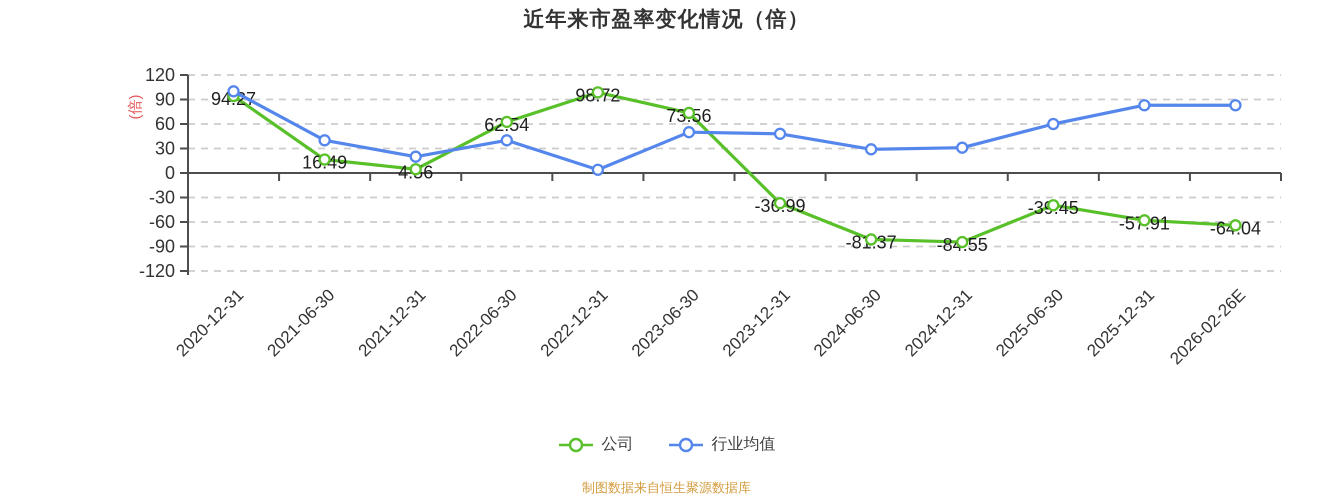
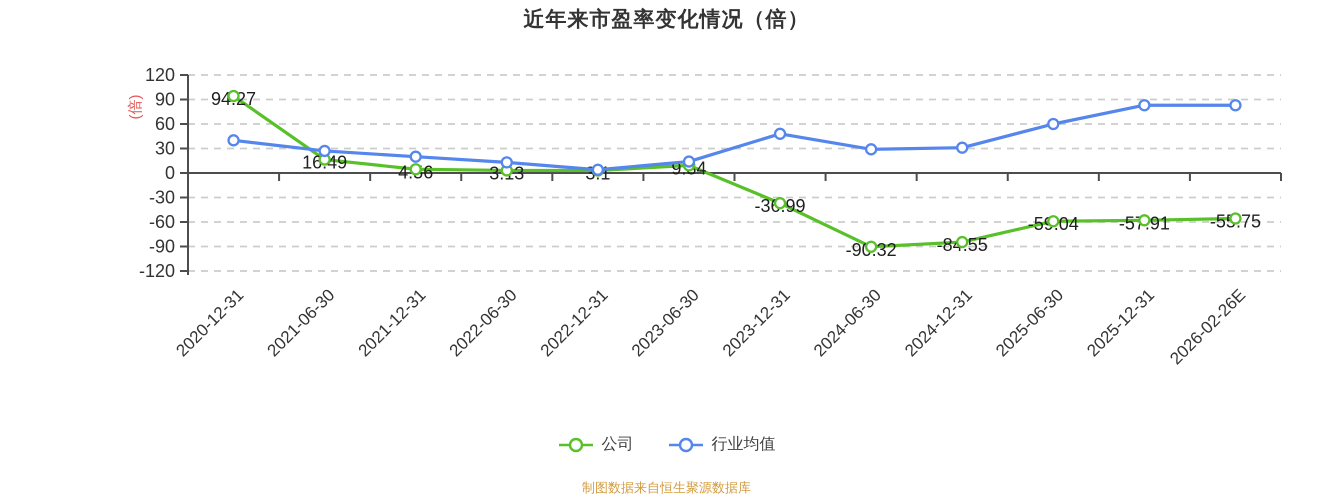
行业均值/2020-12-31: 100 -> 40
行业均值/2021-06-30: 40 -> 30
公司/2022-06-30: 62.54 -> 3.13
行业均值/2022-06-30: 40 -> 10
公司/2022-12-31: 98.72 -> 3.1
公司/2023-06-30: 73.56 -> 9.34
行业均值/2023-06-30: 50 -> 10
公司/2024-06-30: -81.37 -> -90.32
公司/2025-06-30: -39.45 -> -59.04
公司/2026-02-26E: -64.04 -> -55.75
